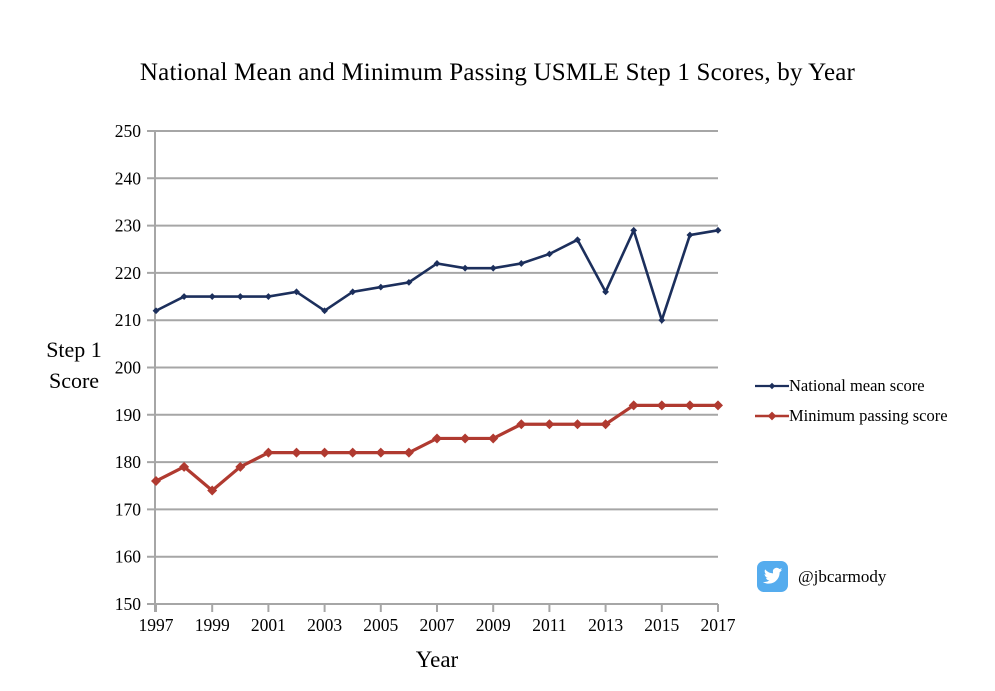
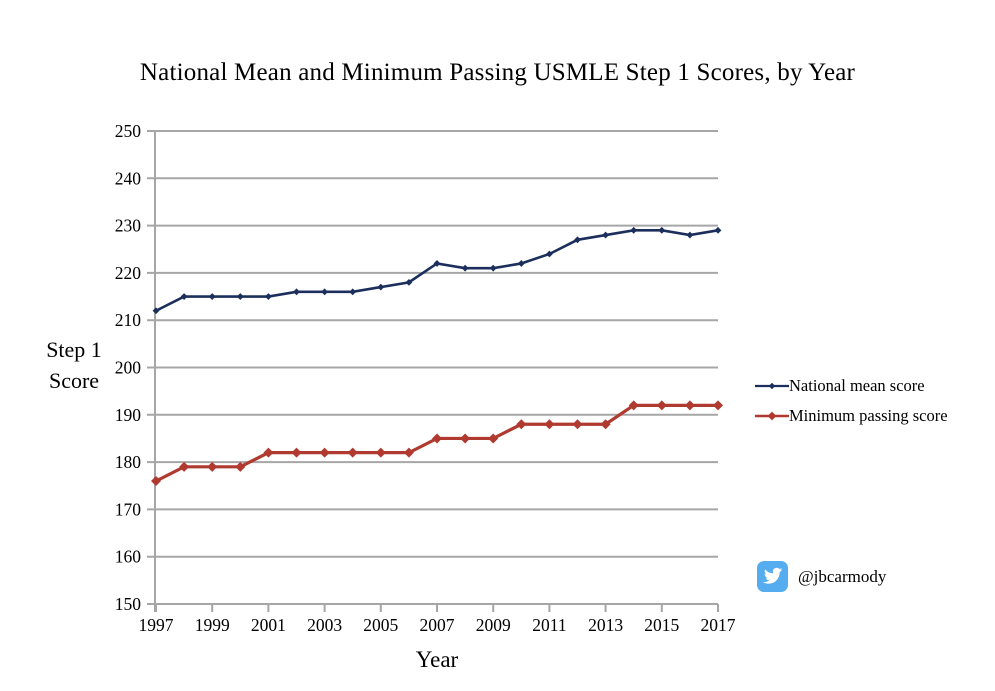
Minimum passing score/1999: 174 -> 179
National mean score/2003: 212 -> 216
National mean score/2013: 216 -> 228
National mean score/2015: 210 -> 229
